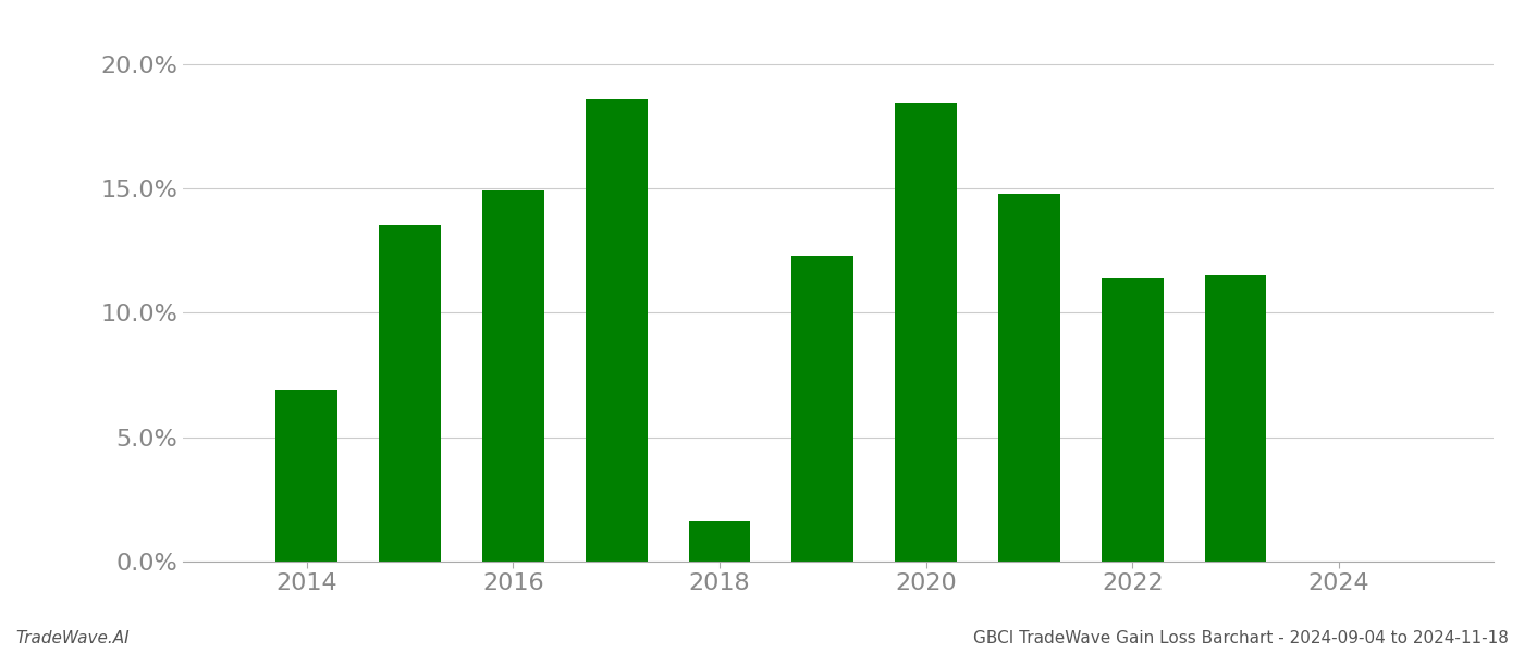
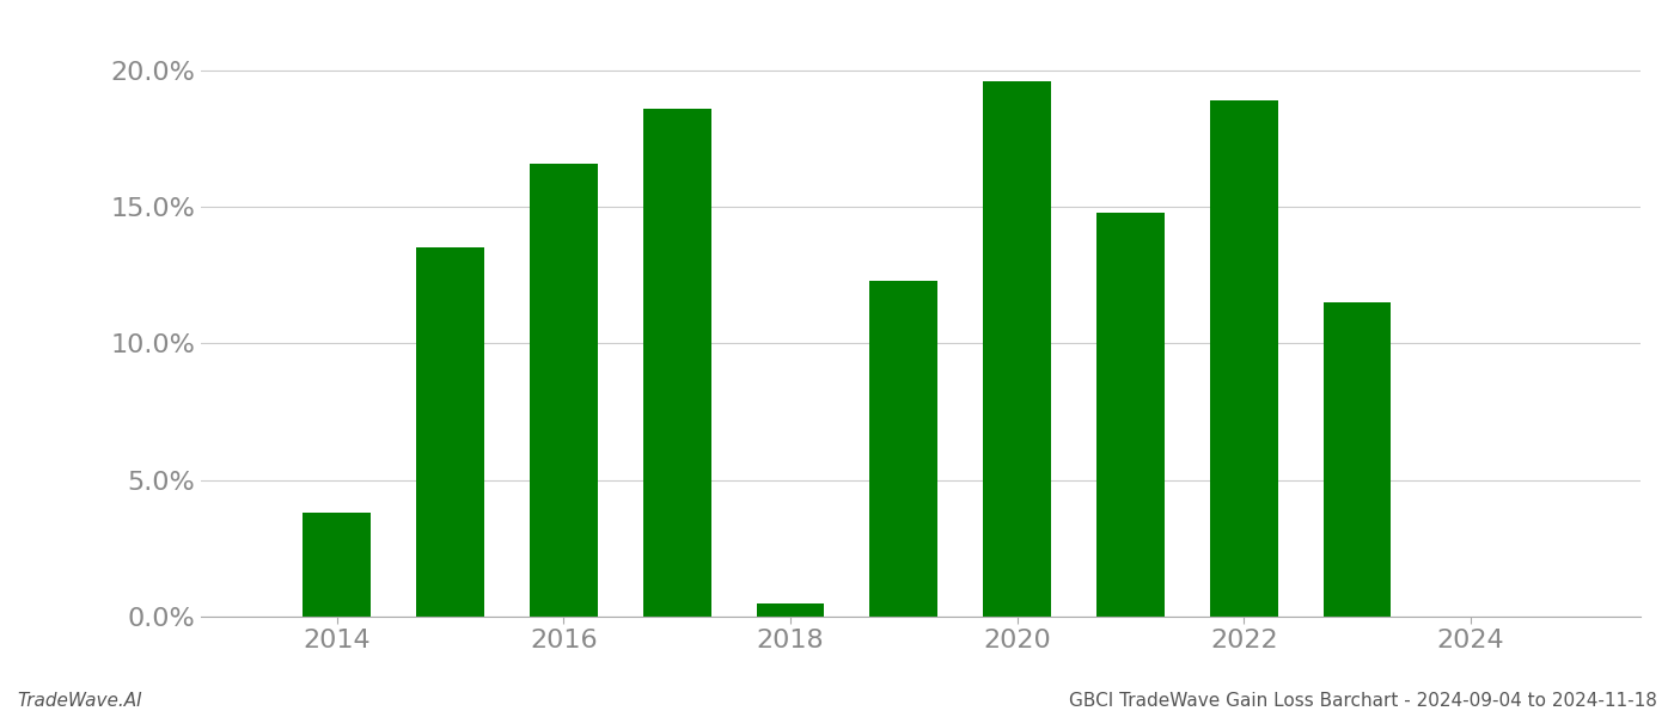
2014: 6.9% -> 3.8%
2016: 14.9% -> 16.6%
2018: 1.6% -> 0.5%
2020: 18.4% -> 19.6%
2022: 11.4% -> 18.9%
